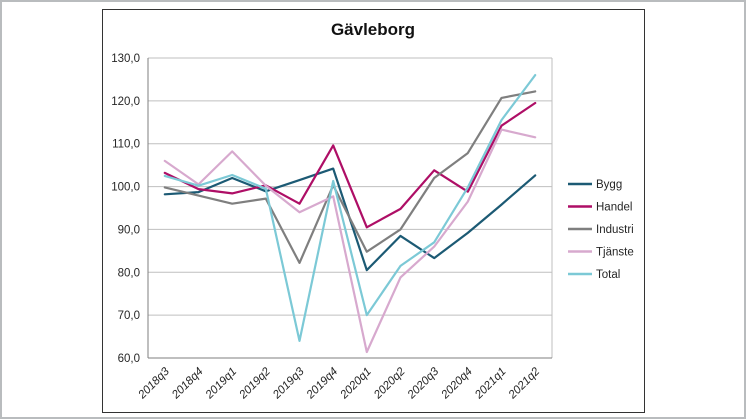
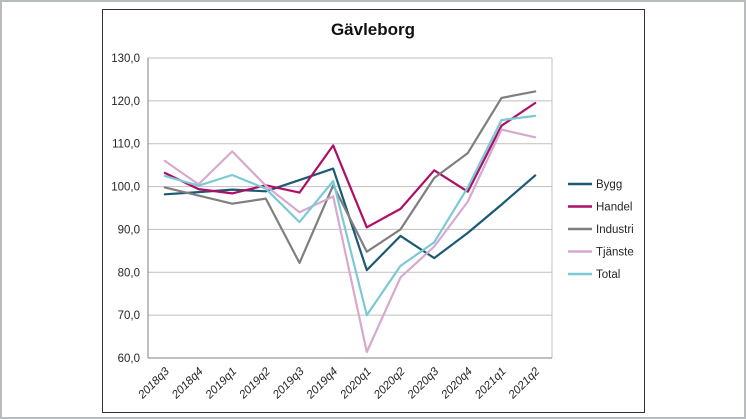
Bygg/2019q1: 102 -> 99
Handel/2019q3: 96 -> 99
Total/2019q3: 64 -> 92
Total/2021q2: 126 -> 116
